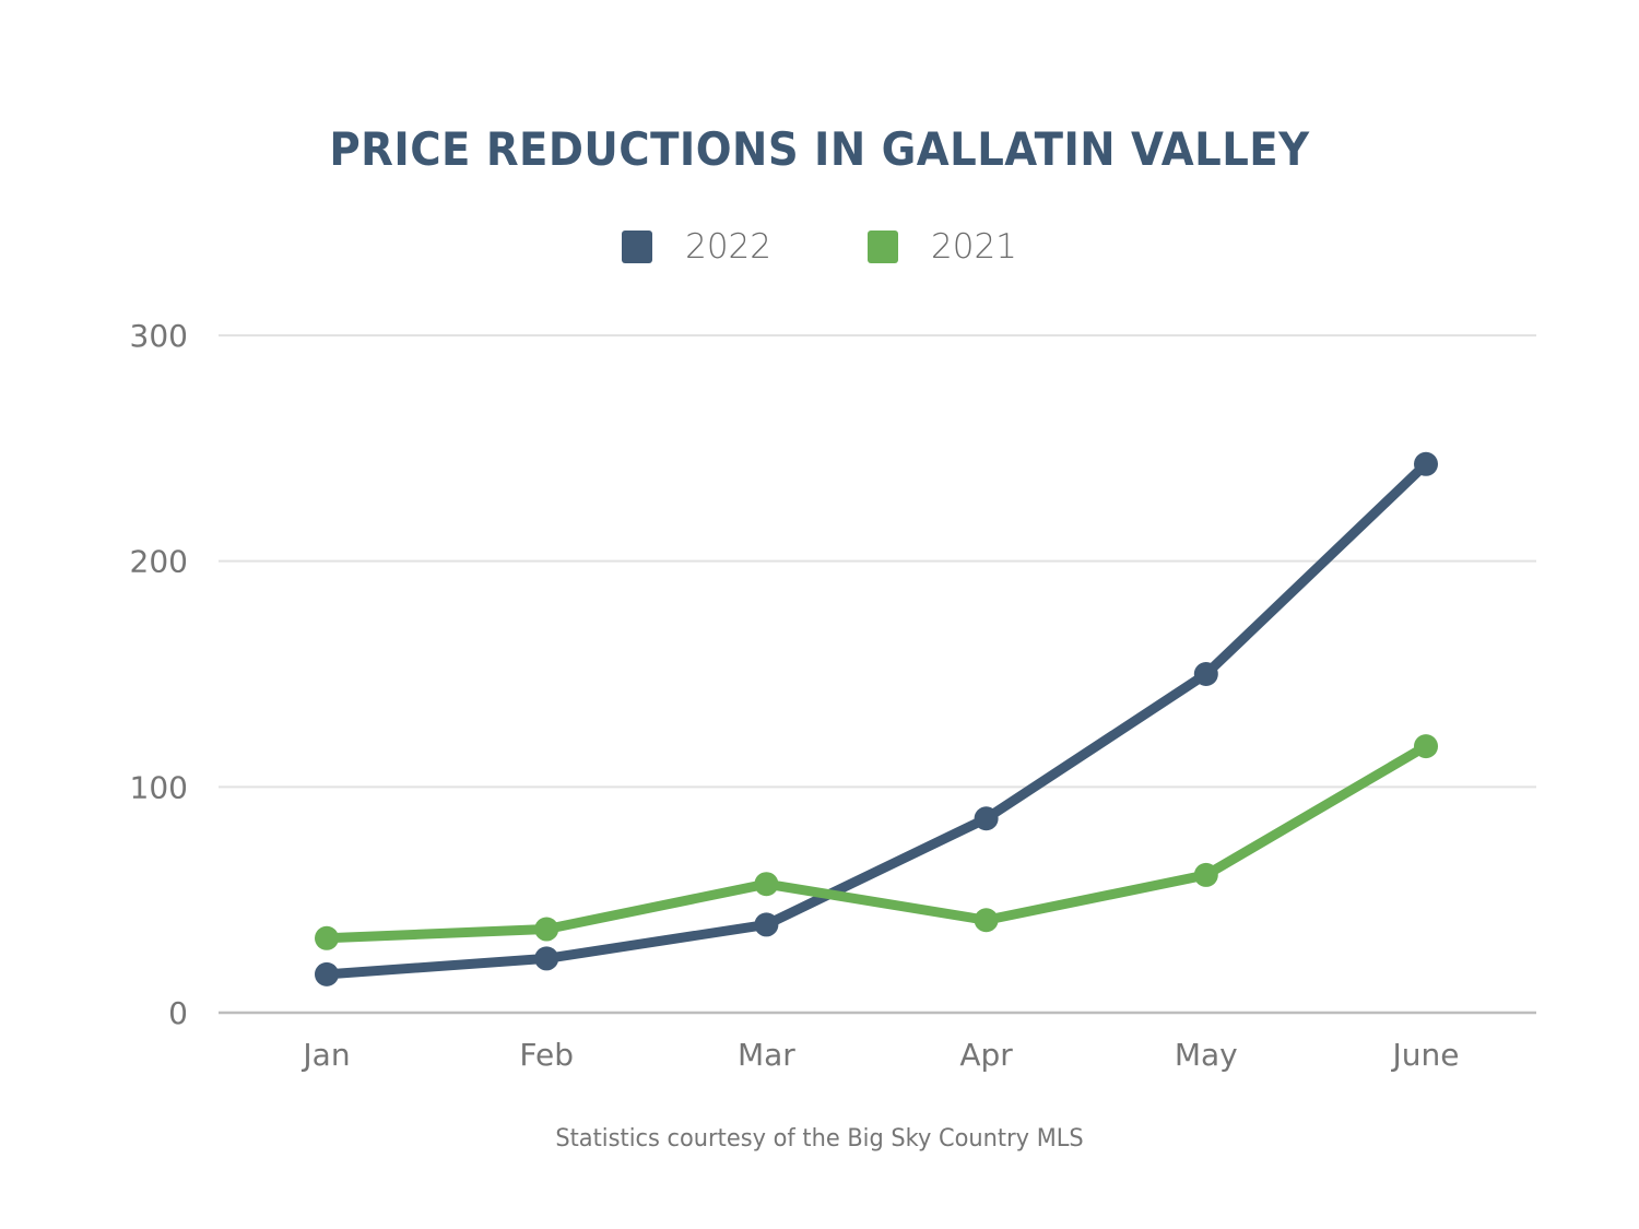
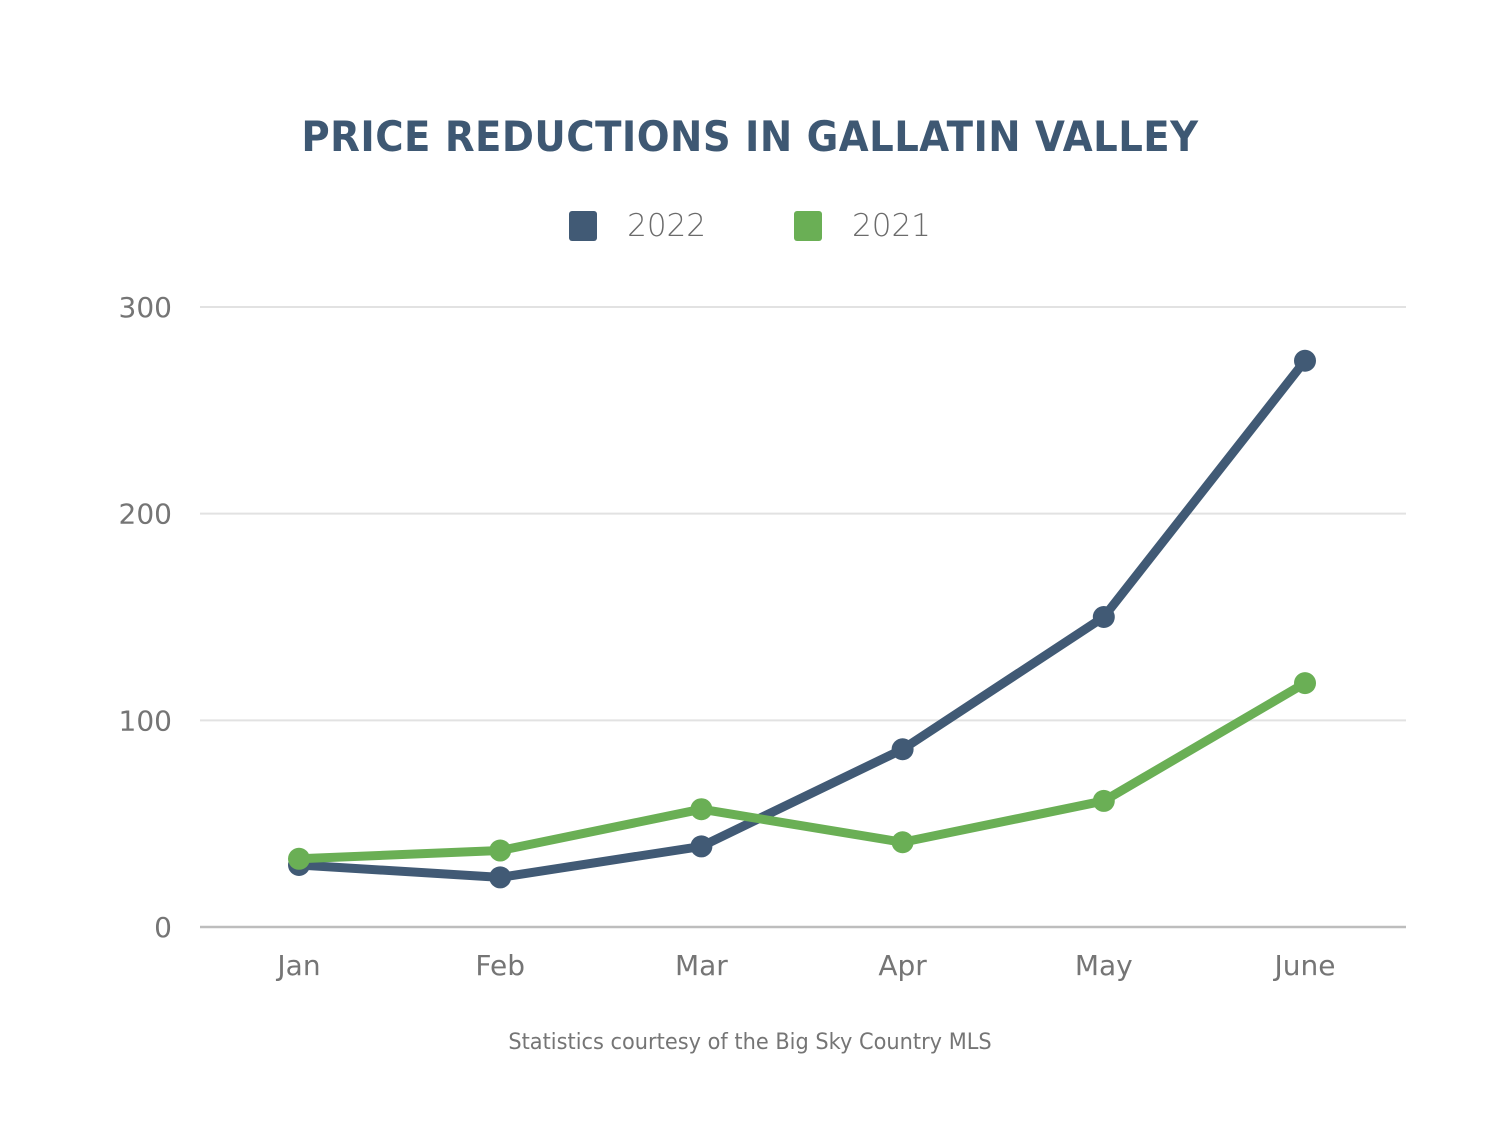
2022/Jan: 17 -> 30
2022/June: 243 -> 274
